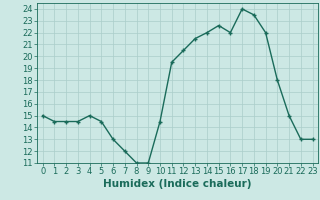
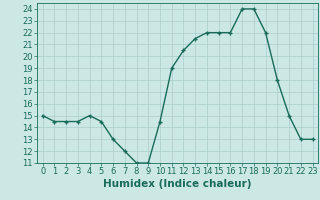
11: 19.5 -> 19.0
15: 22.6 -> 22.0
18: 23.5 -> 24.0
